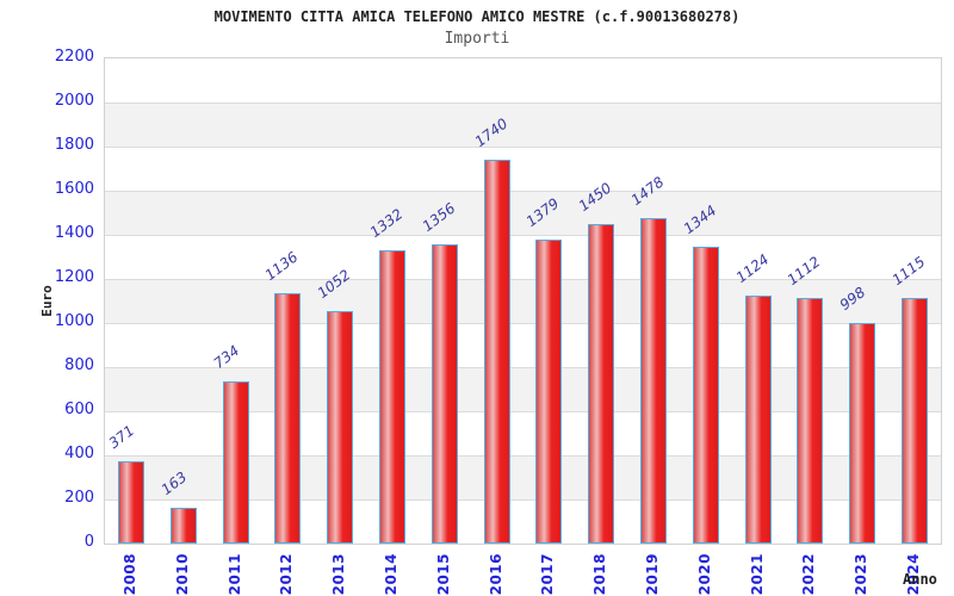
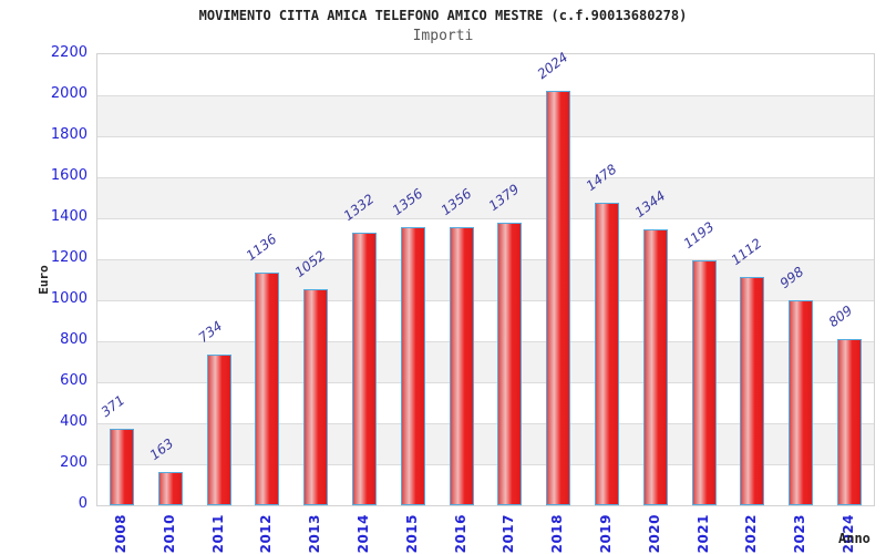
2016: 1740 -> 1356
2018: 1450 -> 2024
2021: 1124 -> 1193
2024: 1115 -> 809
